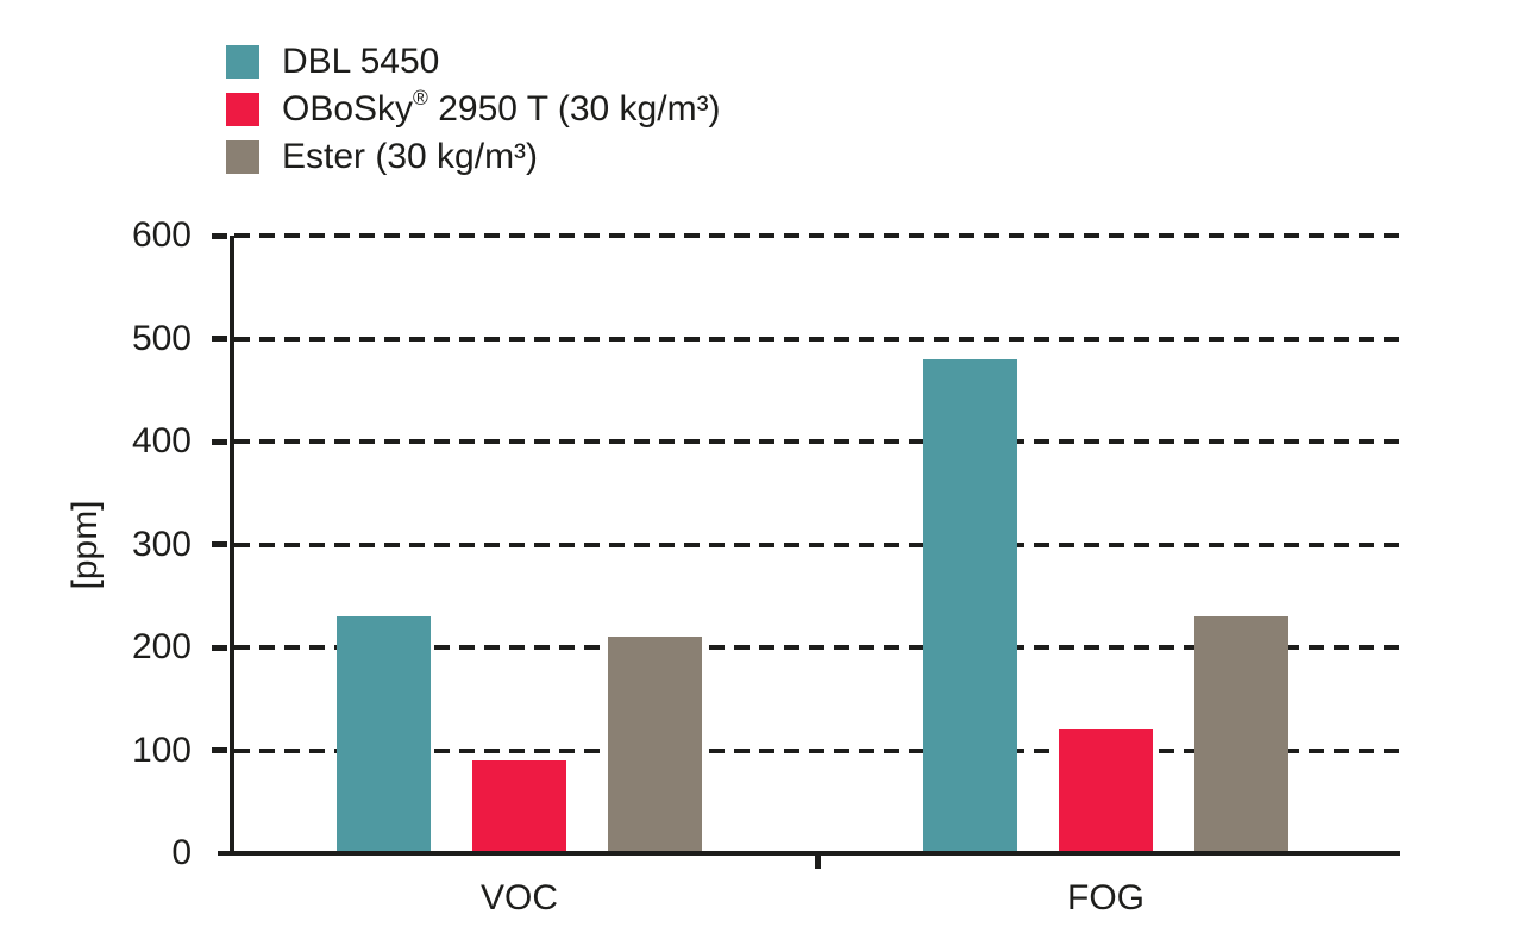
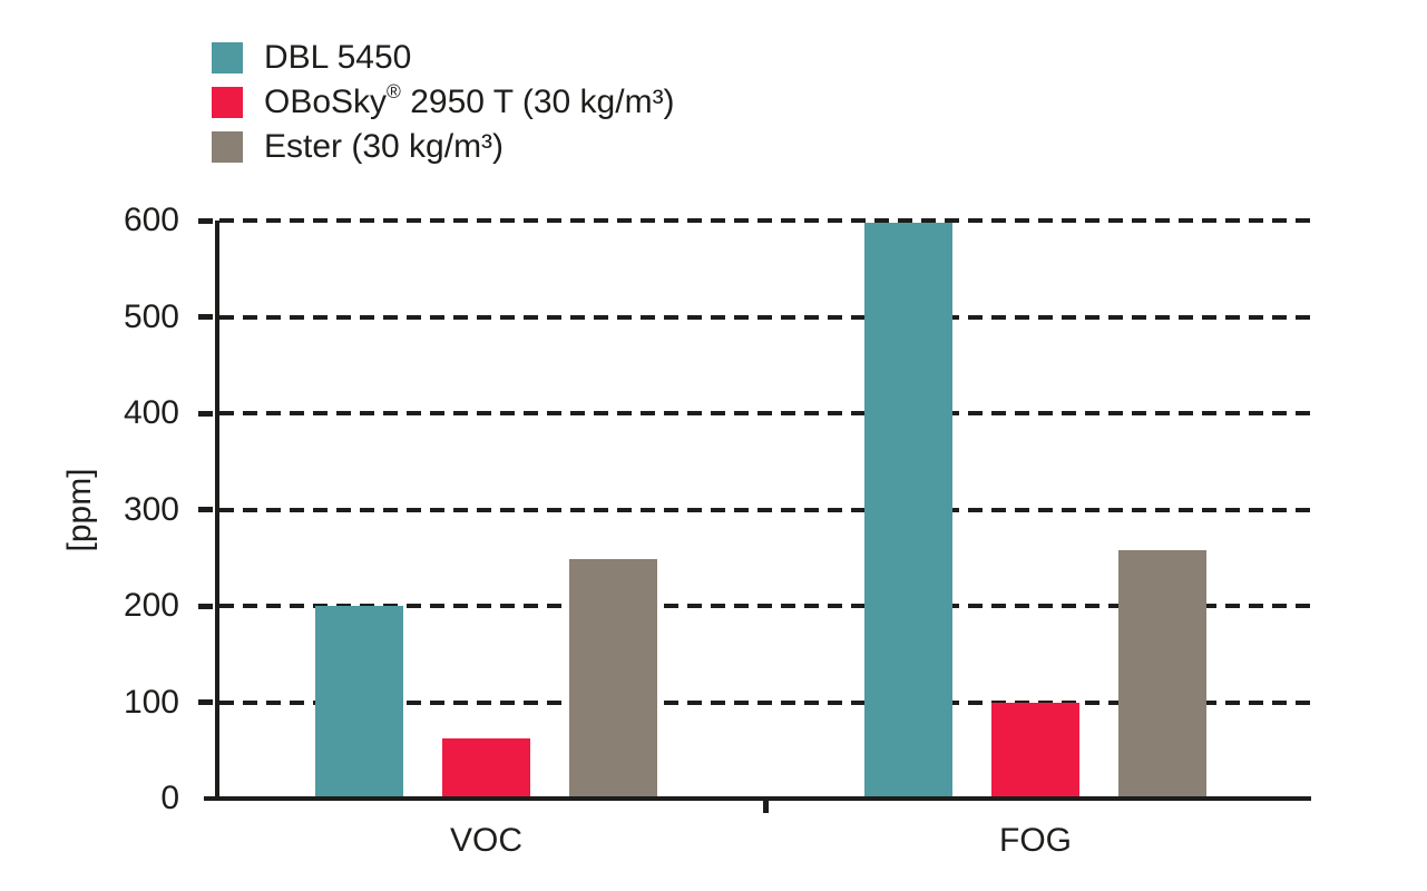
DBL 5450/VOC: 230 -> 200
OBoSky® 2950 T (30 kg/m³)/VOC: 90 -> 60
Ester (30 kg/m³)/VOC: 210 -> 250
DBL 5450/FOG: 480 -> 600
OBoSky® 2950 T (30 kg/m³)/FOG: 120 -> 100
Ester (30 kg/m³)/FOG: 230 -> 260
